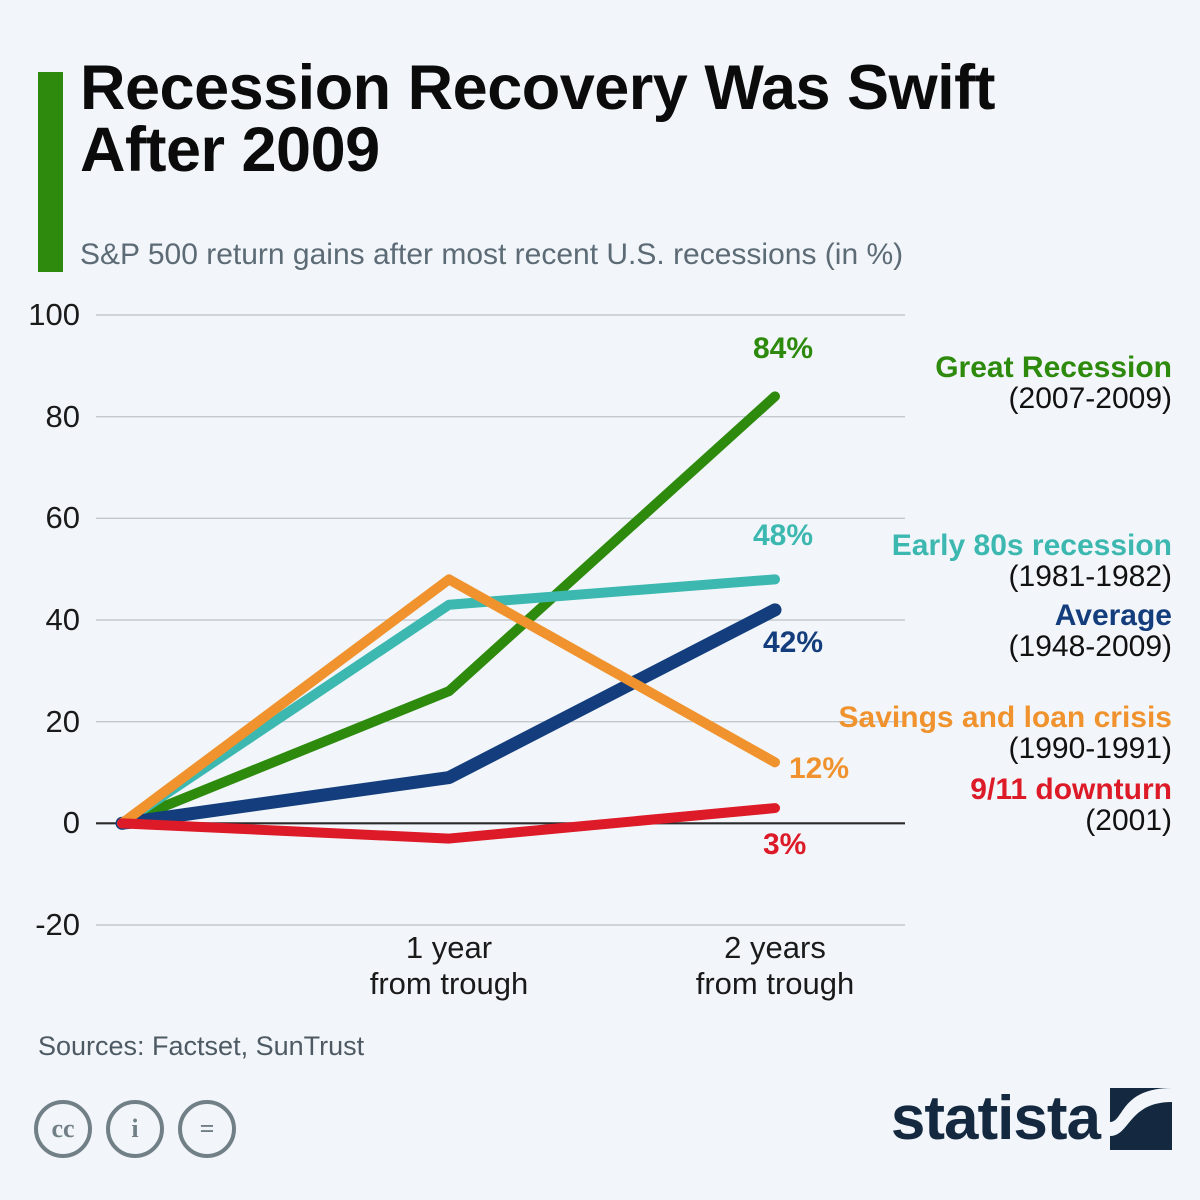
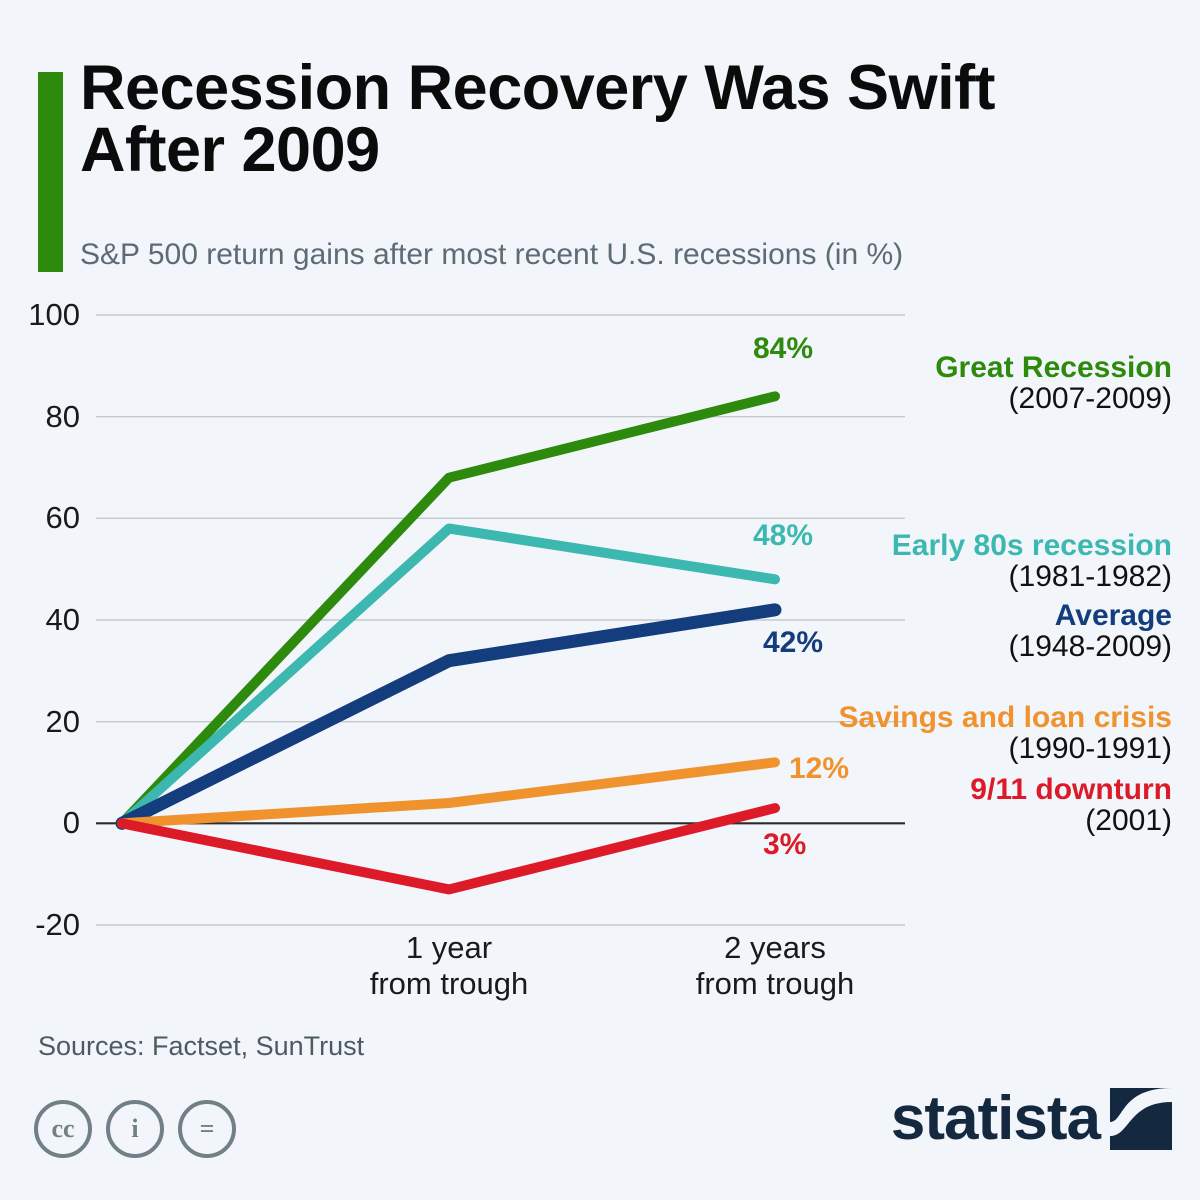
Great Recession/1 year from trough: 26 -> 68
Early 80s recession/1 year from trough: 43 -> 58
Average/1 year from trough: 9 -> 32
Savings and loan crisis/1 year from trough: 48 -> 4
9/11 downturn/1 year from trough: -3 -> -13
